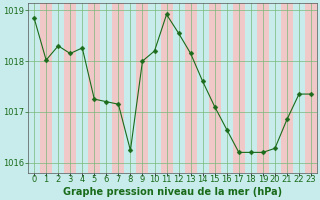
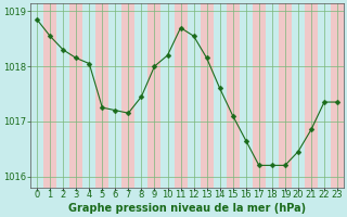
1: 1018.02 -> 1018.55
4: 1018.26 -> 1018.05
8: 1016.24 -> 1017.45
11: 1018.92 -> 1018.70
20: 1016.28 -> 1016.45
